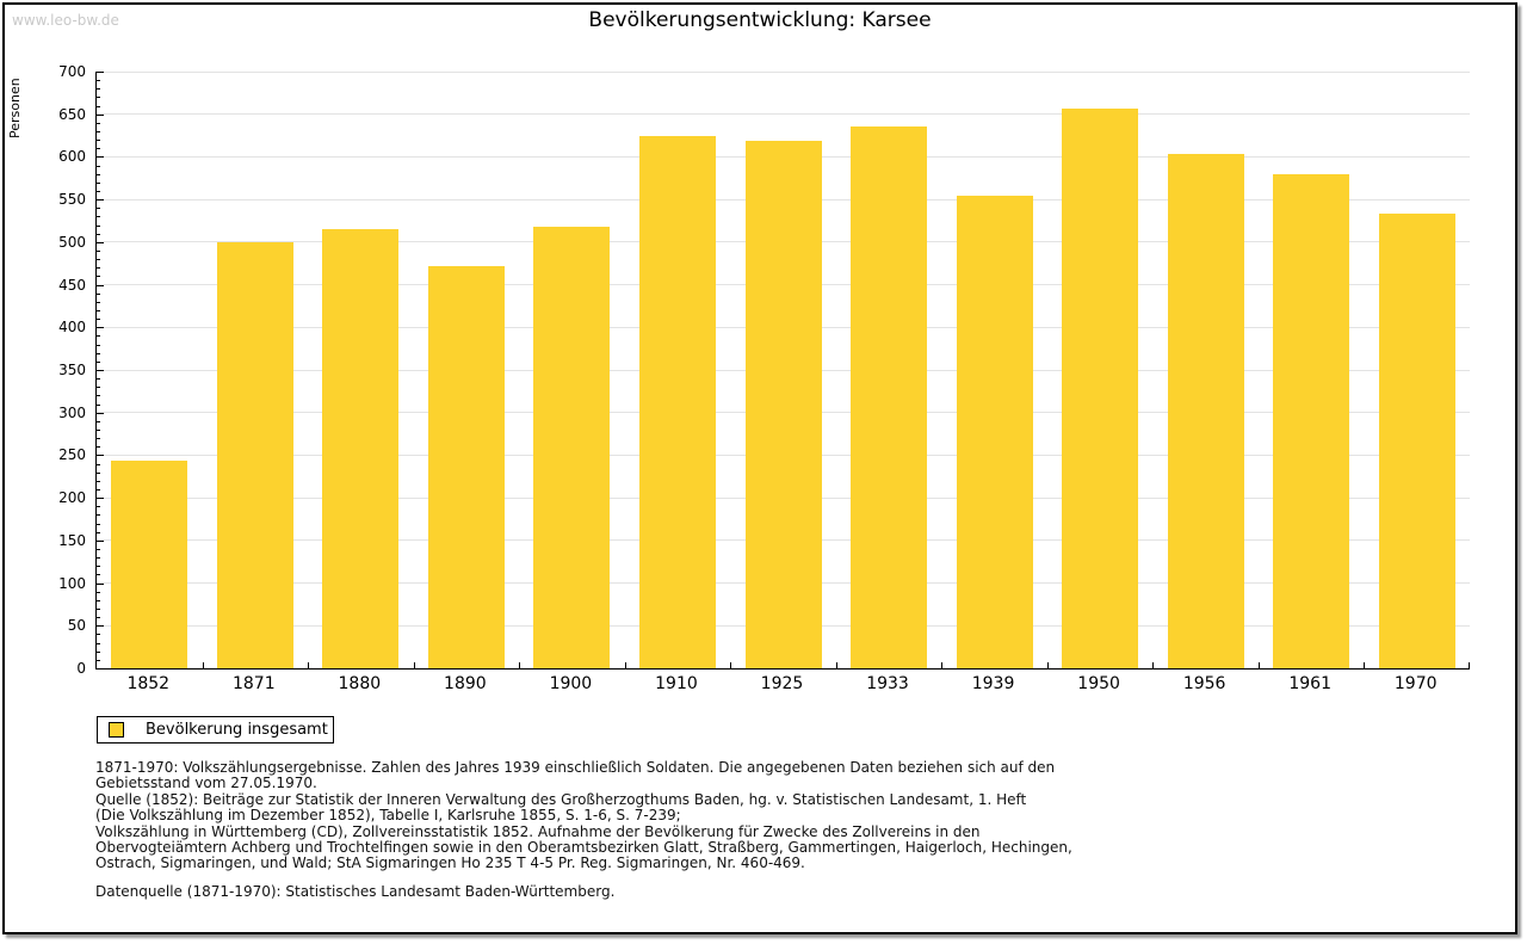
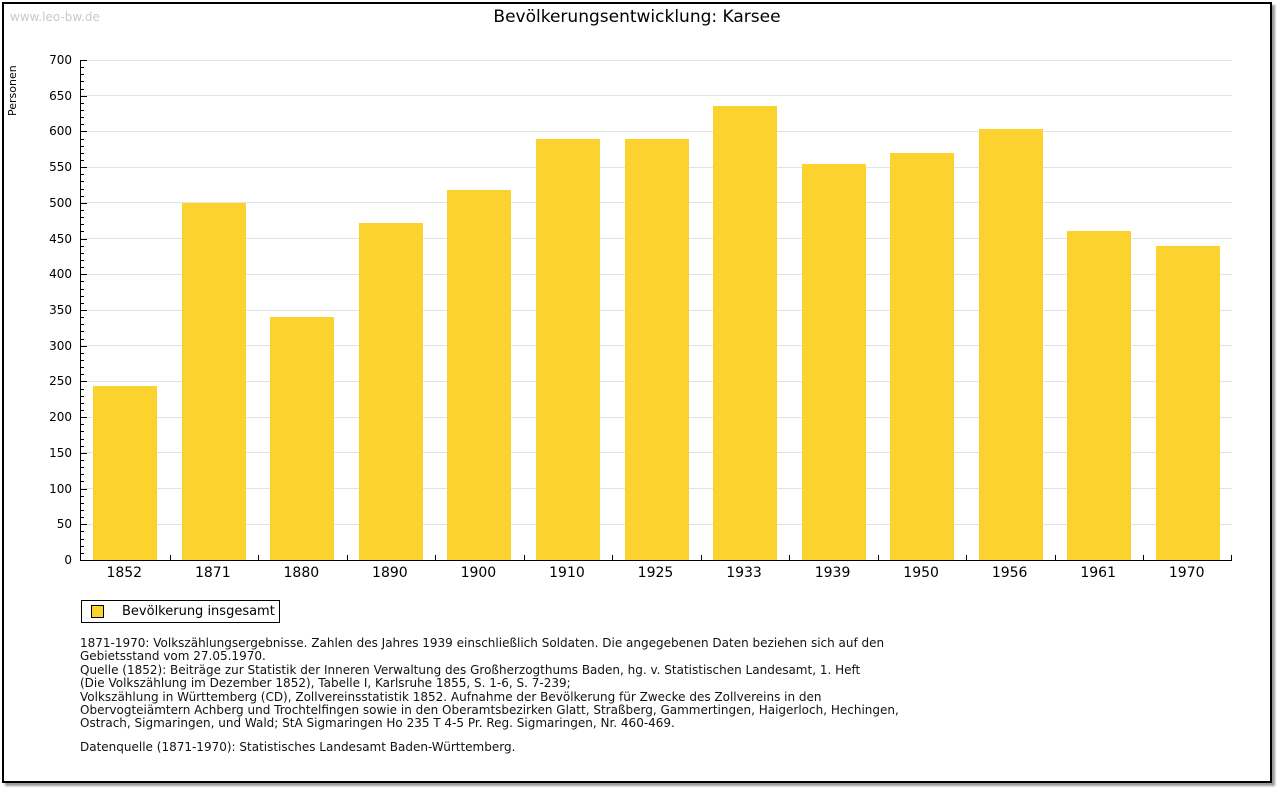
1880: 520 -> 340
1910: 620 -> 590
1925: 620 -> 590
1950: 660 -> 570
1961: 580 -> 460
1970: 530 -> 440
